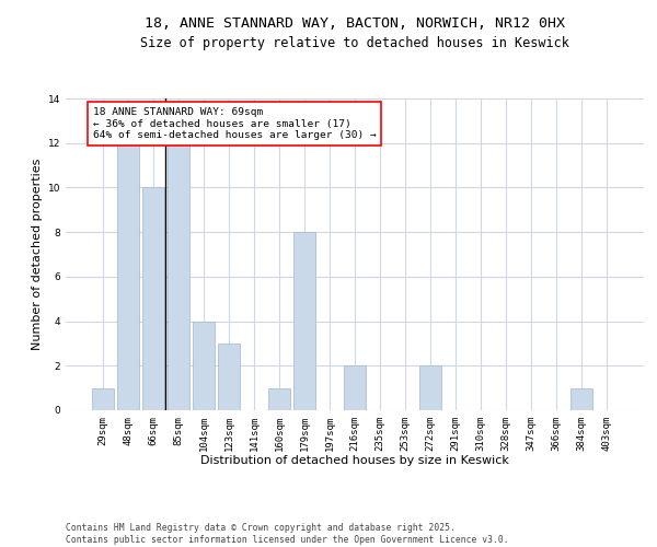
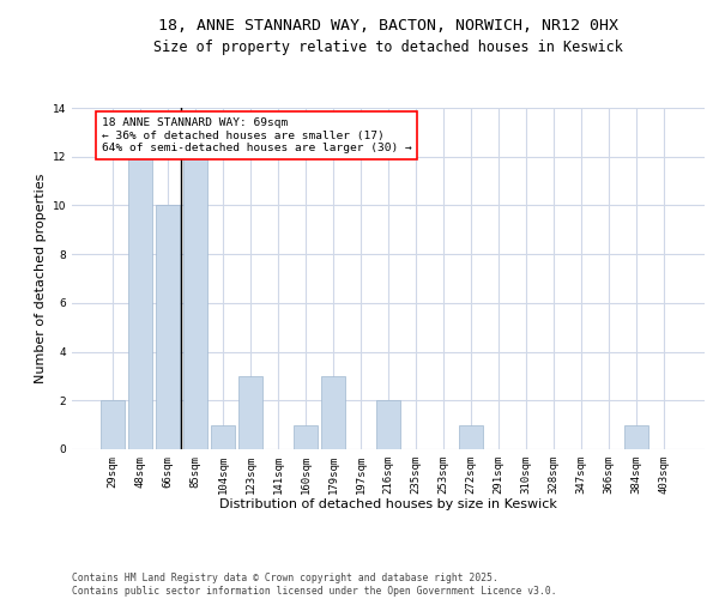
29sqm: 1 -> 2
104sqm: 4 -> 1
179sqm: 8 -> 3
272sqm: 2 -> 1
